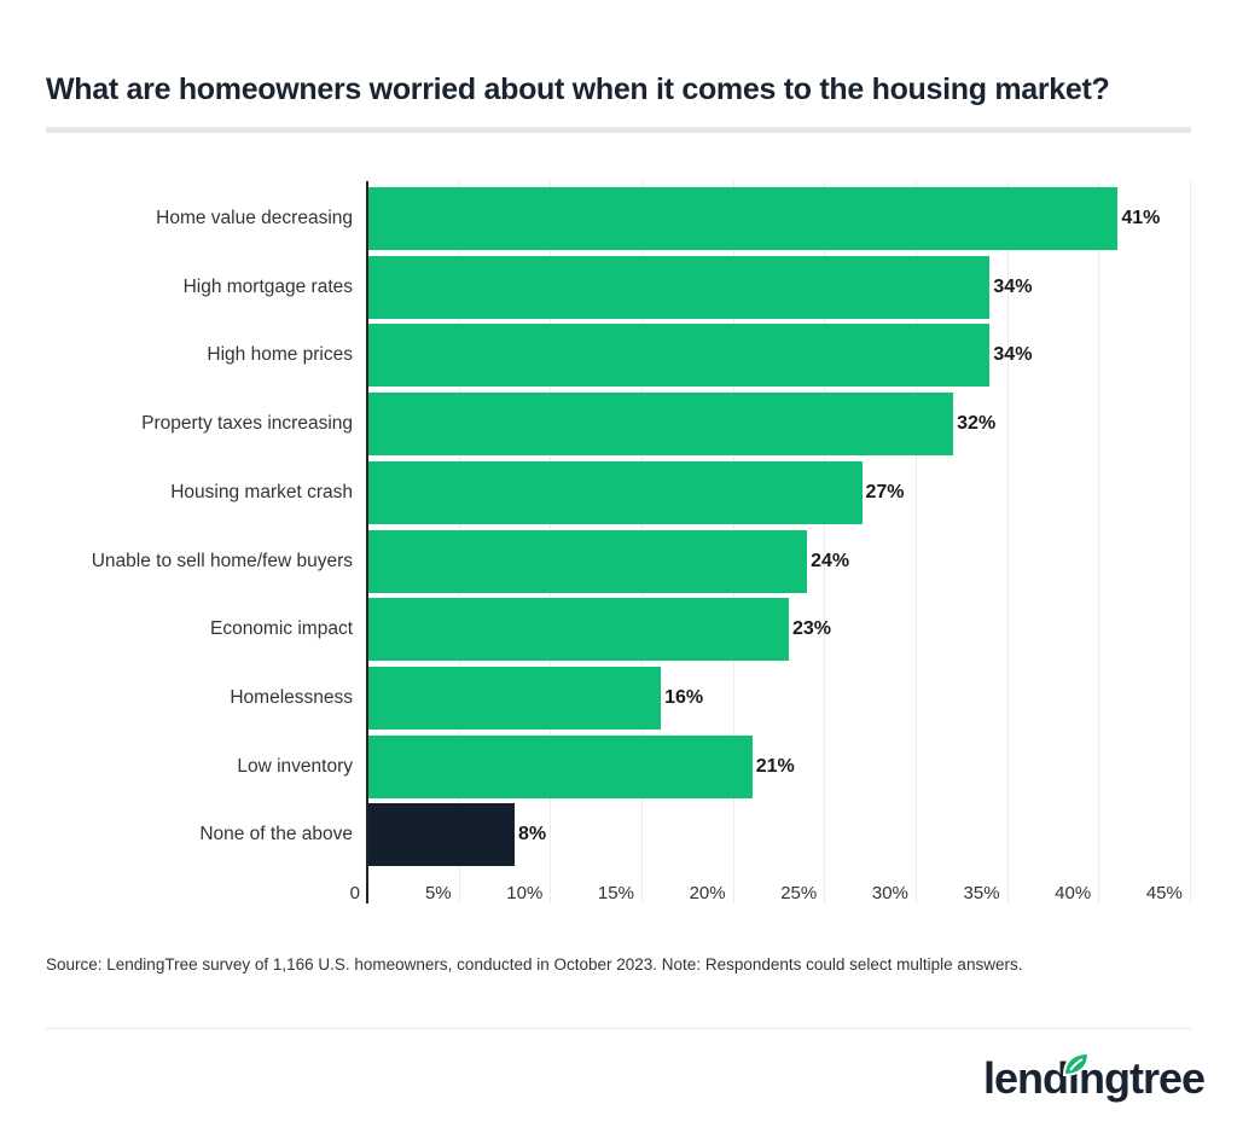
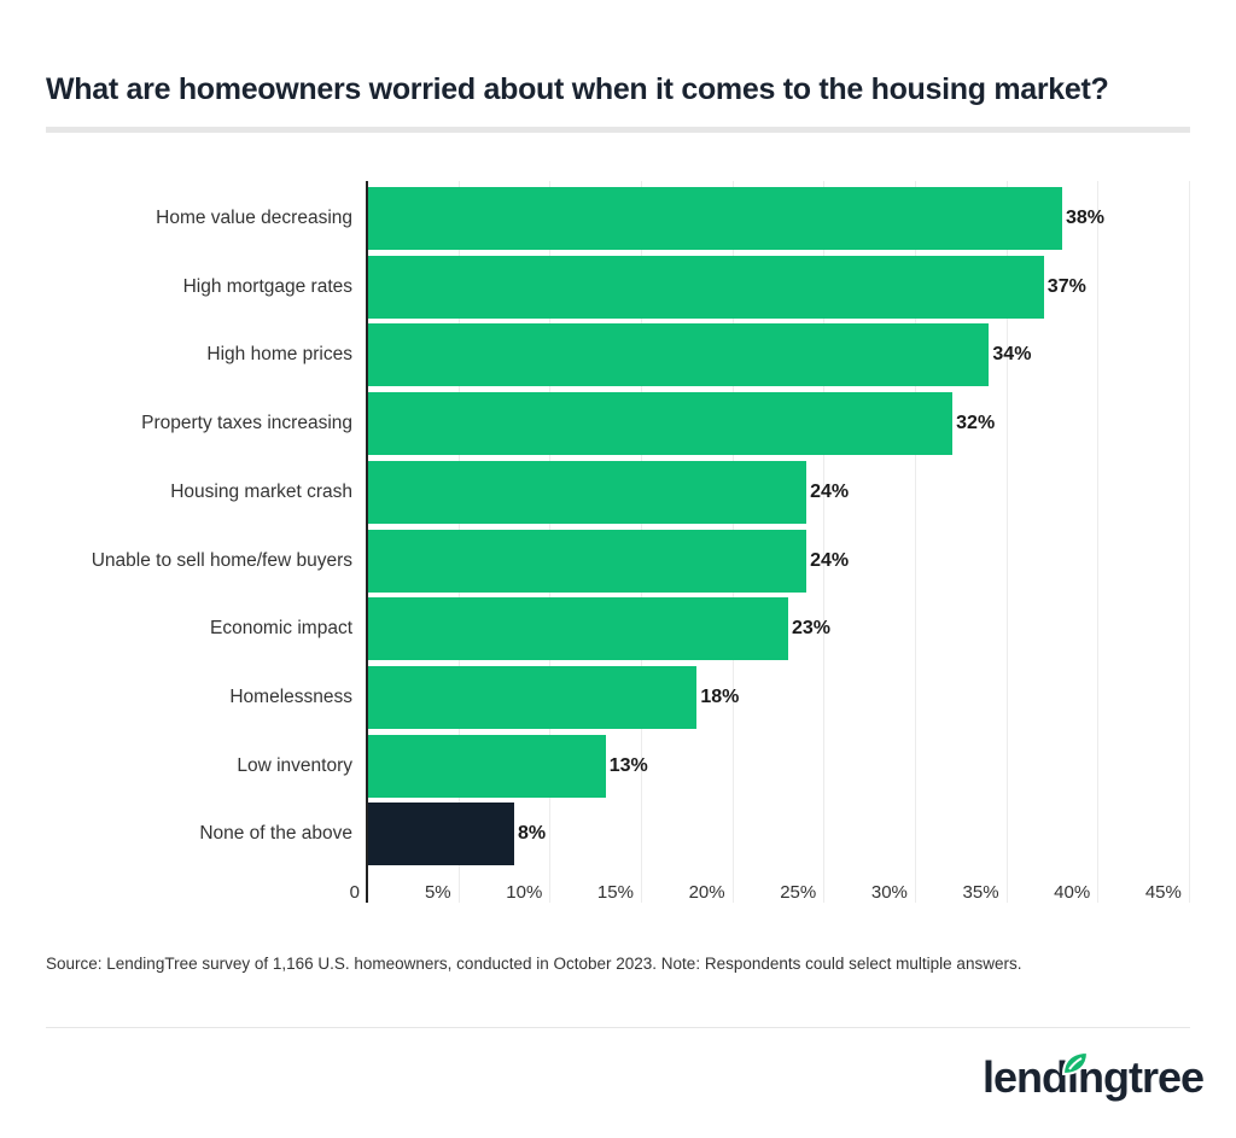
Home value decreasing: 41% -> 38%
High mortgage rates: 34% -> 37%
Housing market crash: 27% -> 24%
Homelessness: 16% -> 18%
Low inventory: 21% -> 13%
